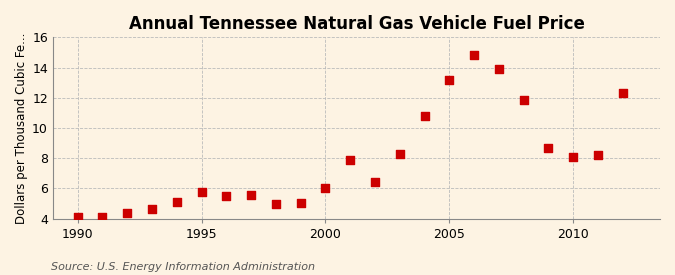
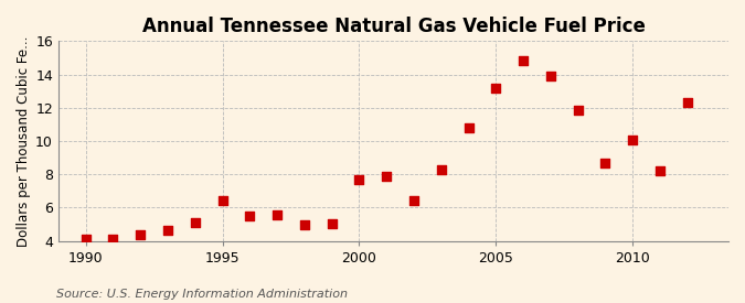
1995: 5.8 -> 6.4
2000: 6.0 -> 7.7
2010: 8.1 -> 10.1
